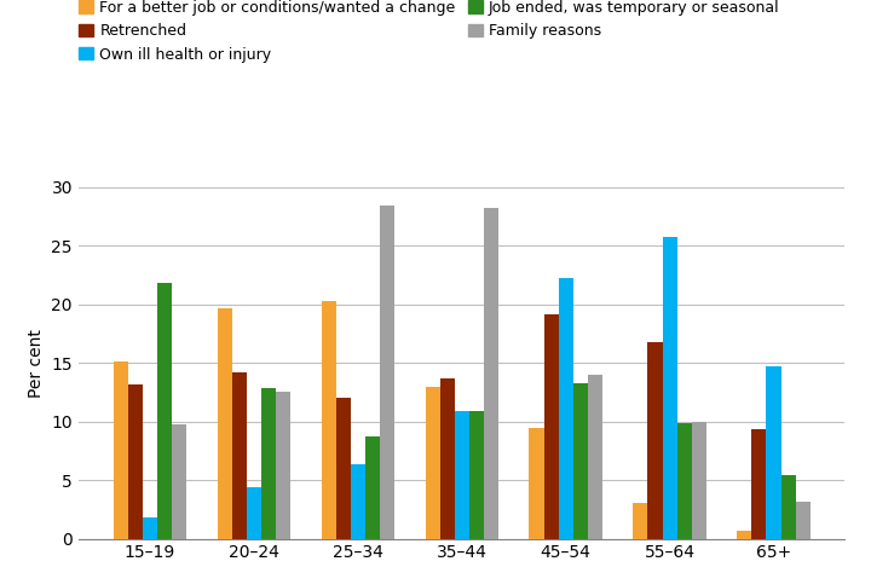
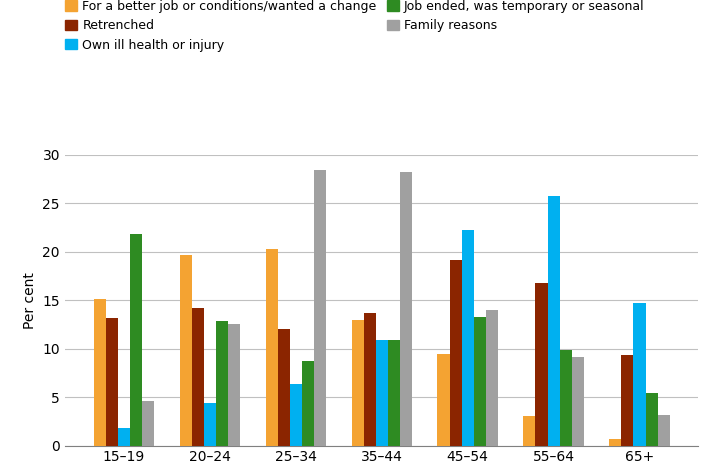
Family reasons/15–19: 9.8 -> 4.6
Family reasons/55–64: 10.0 -> 9.1
